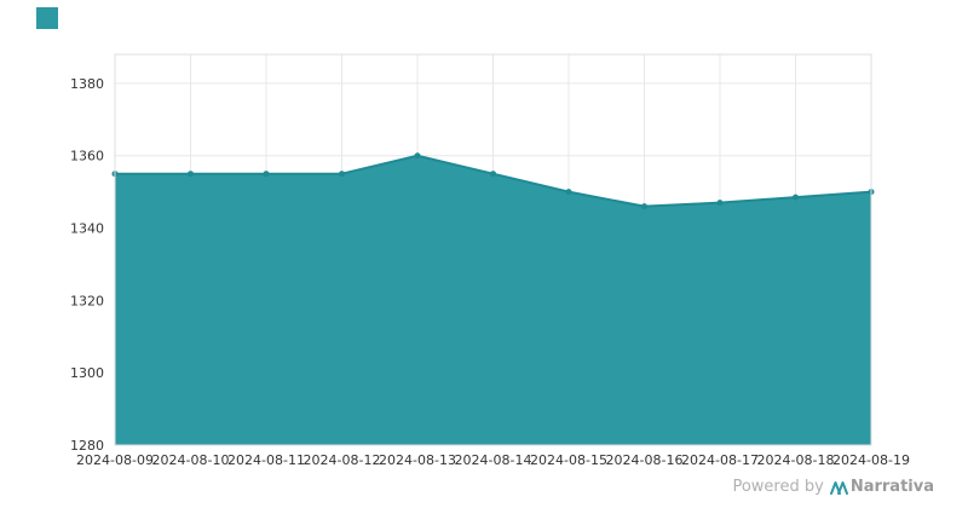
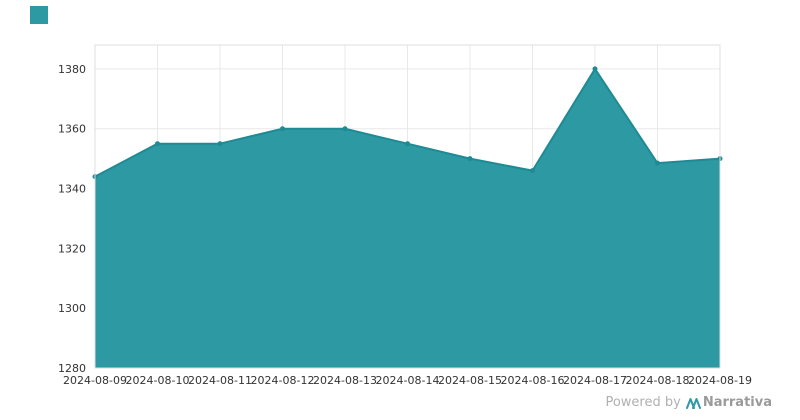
2024-08-09: 1355 -> 1344
2024-08-12: 1355 -> 1360
2024-08-17: 1347 -> 1380
